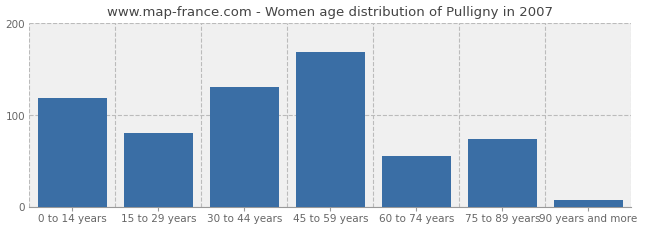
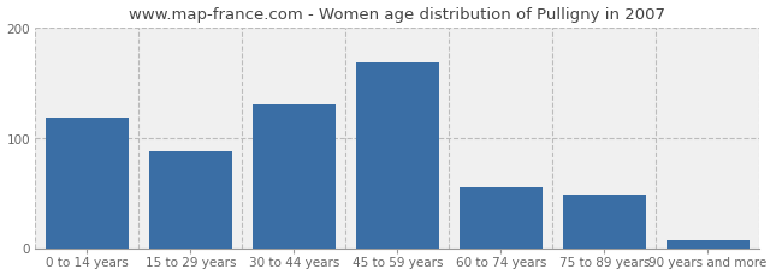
15 to 29 years: 80 -> 88
75 to 89 years: 74 -> 48
